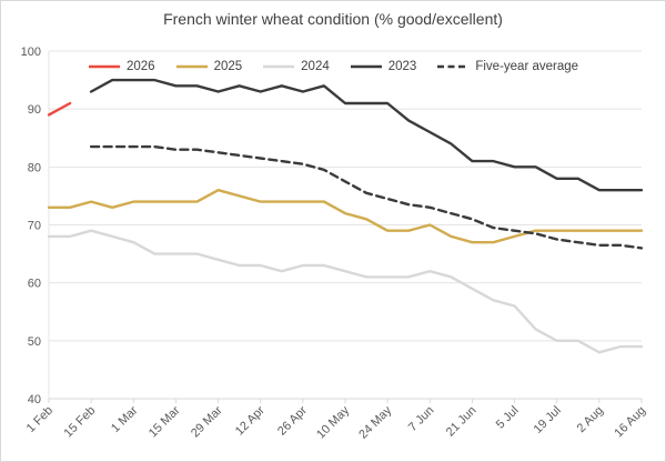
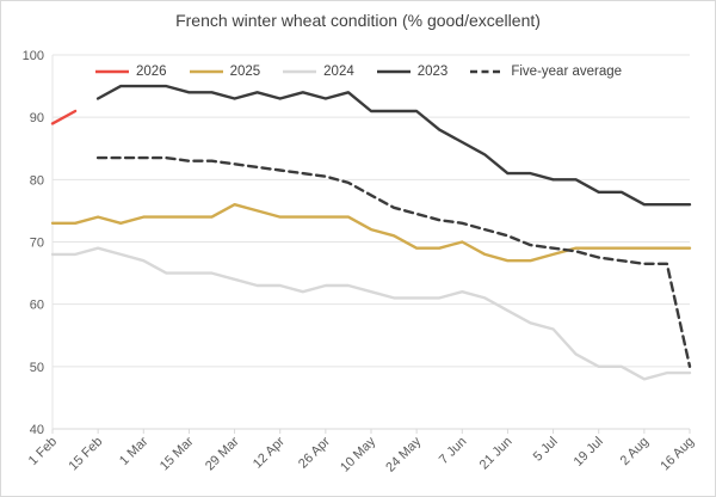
Five-year average/16 Aug: 66 -> 50
